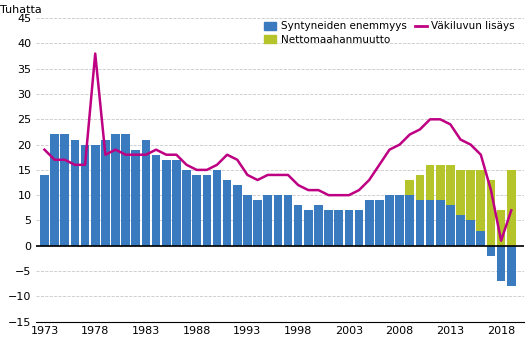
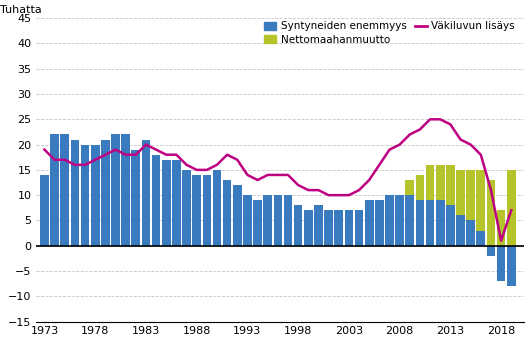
Väkiluvun lisäys/1978: 38 -> 17
Väkiluvun lisäys/1983: 18 -> 20
